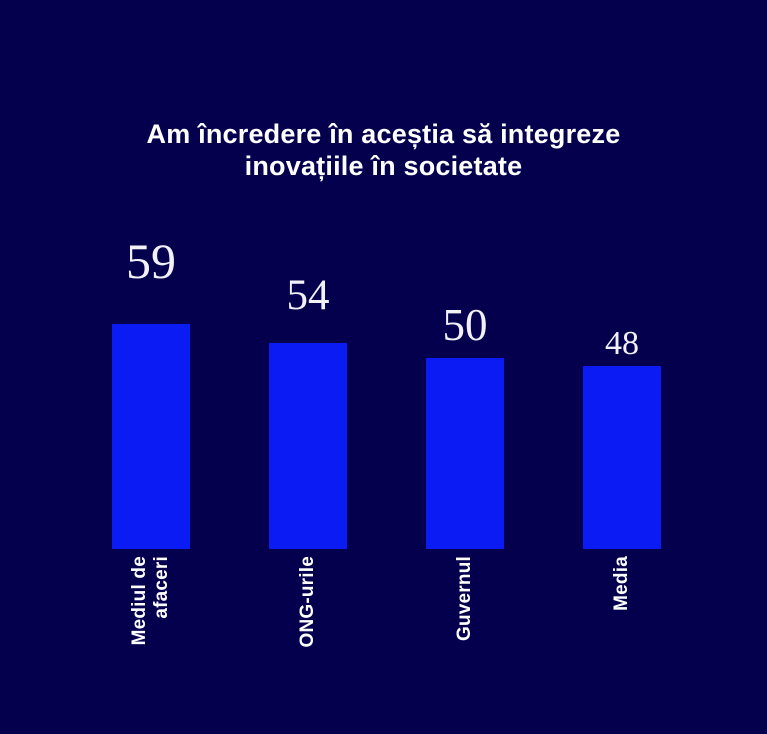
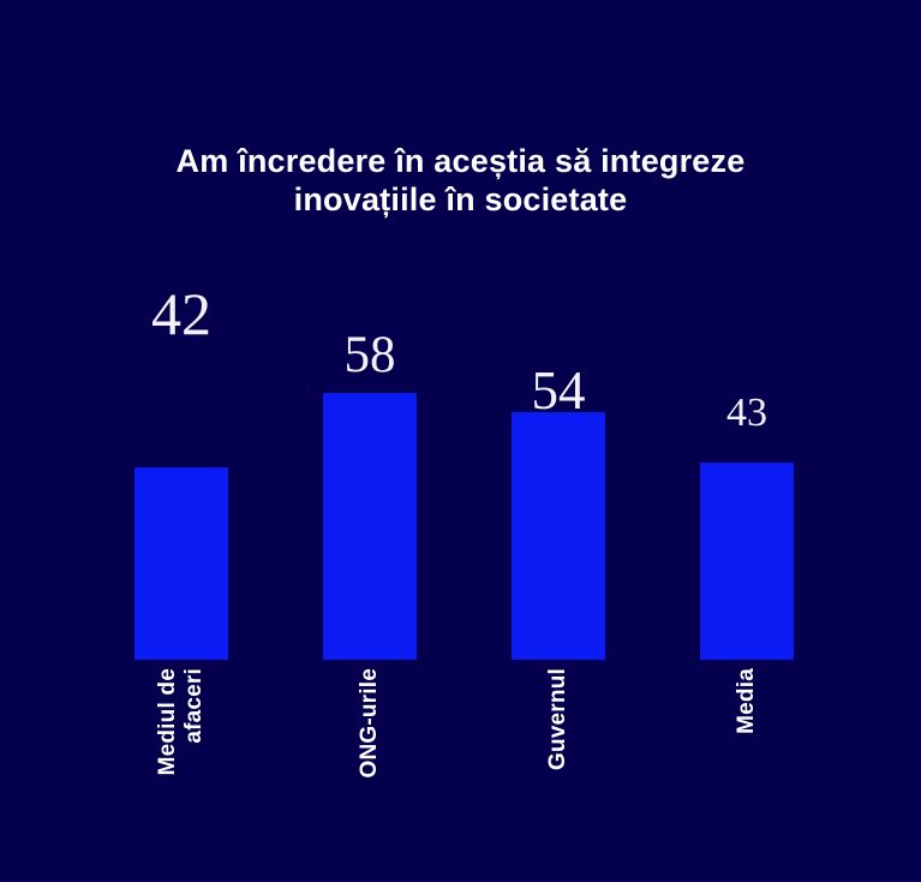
Mediul de afaceri: 59 -> 42
ONG-urile: 54 -> 58
Guvernul: 50 -> 54
Media: 48 -> 43
